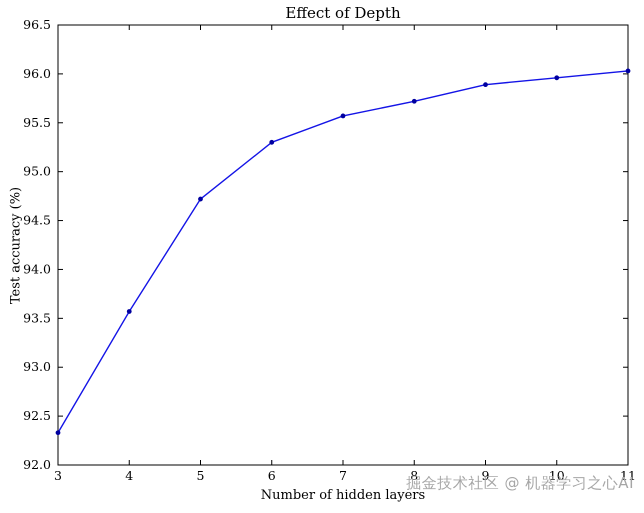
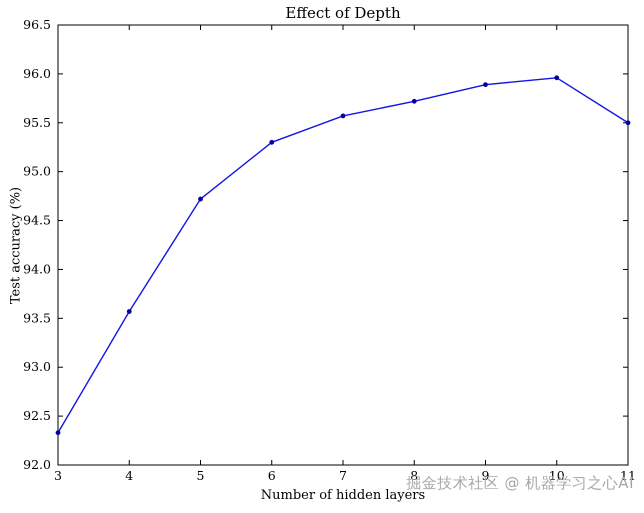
11: 96.0 -> 95.5
